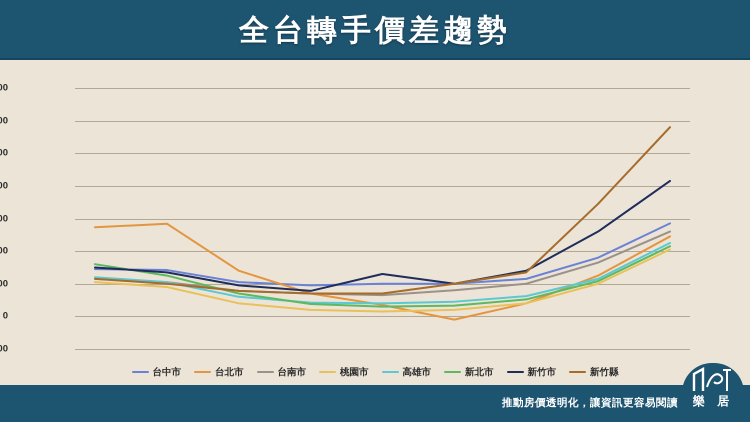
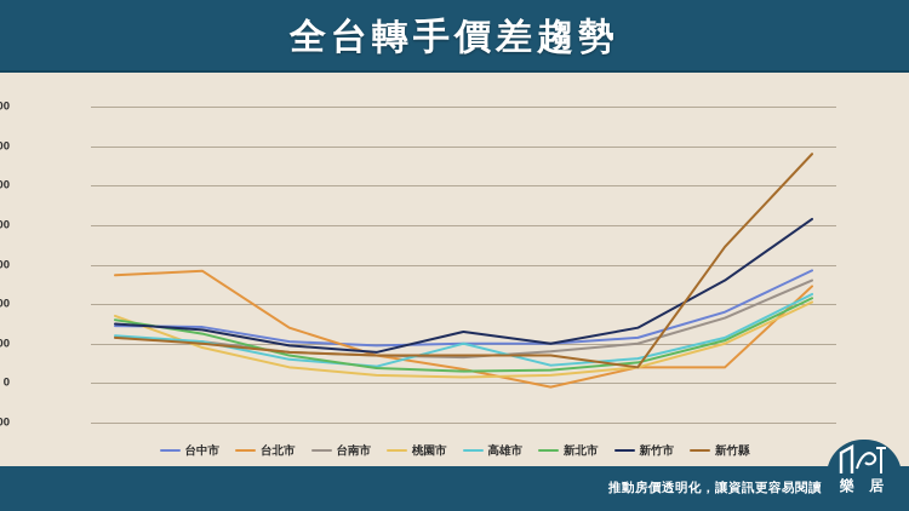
桃園市/2014: 1000000 -> 1700000
高雄市/2018: 400000 -> 1000000
新竹縣/2019: 1000000 -> 700000
新竹縣/2020: 1400000 -> 400000
台北市/2021: 1200000 -> 400000
